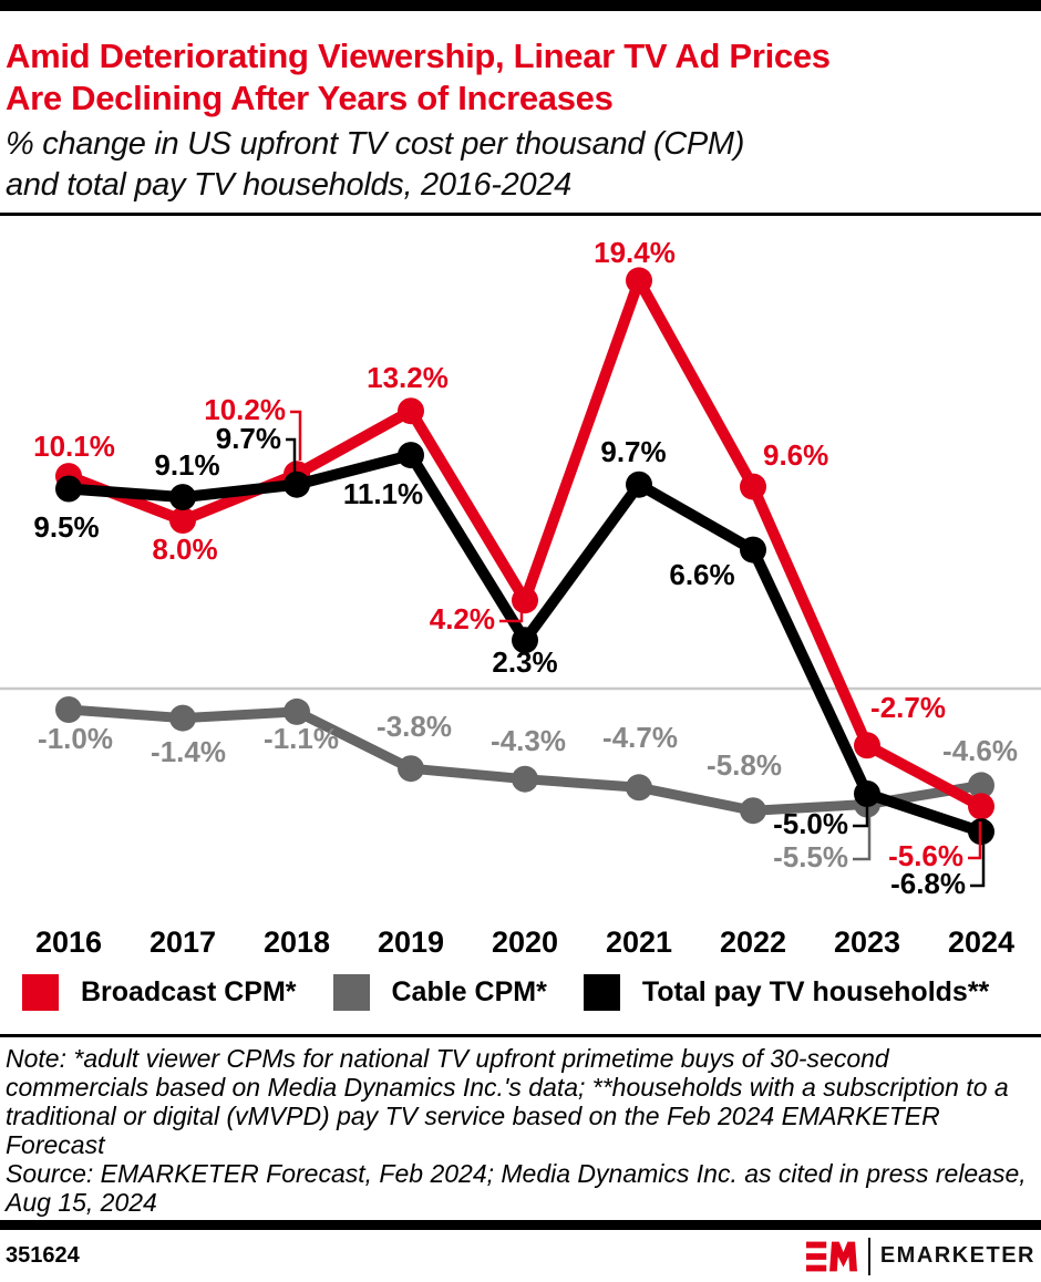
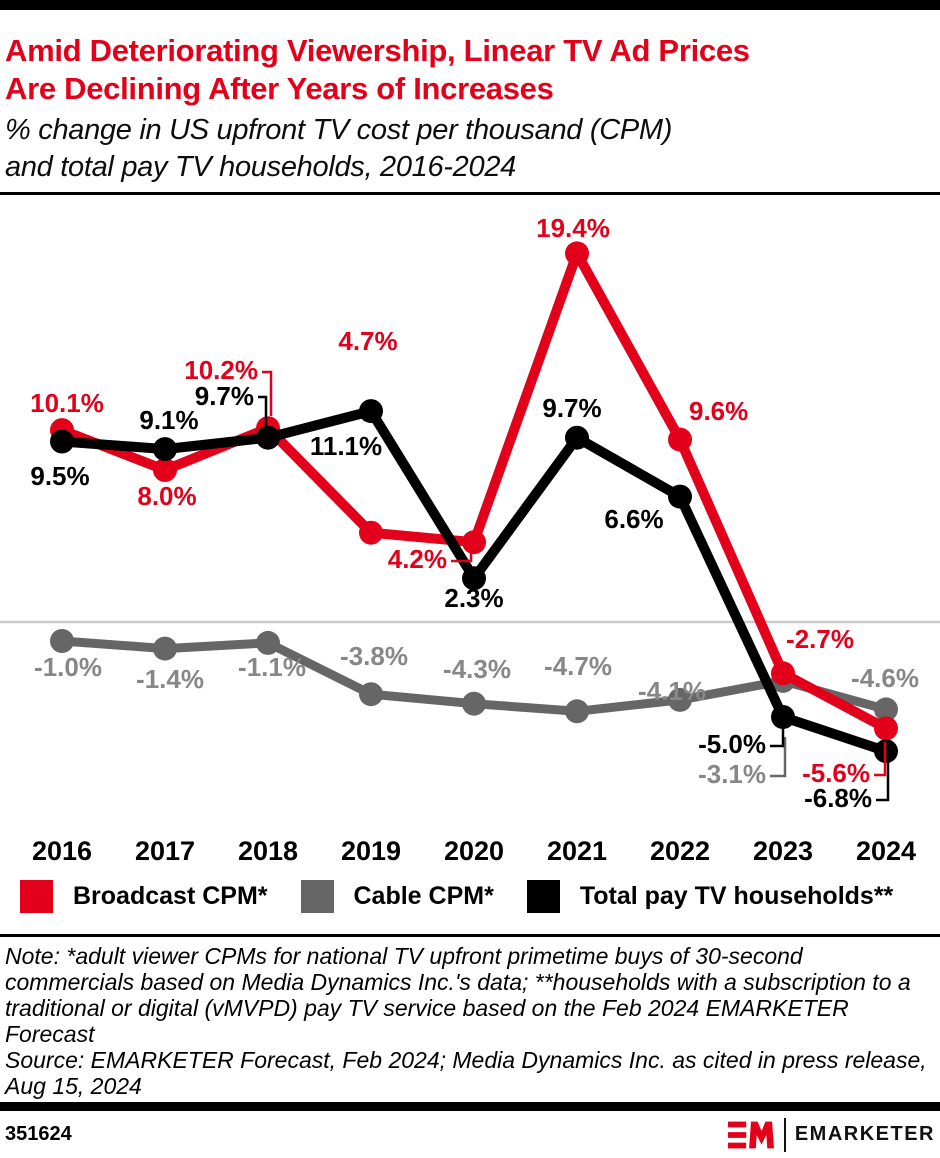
Broadcast CPM*/2019: 13.2% -> 4.7%
Cable CPM*/2022: -5.8% -> -4.1%
Cable CPM*/2023: -5.5% -> -3.1%
